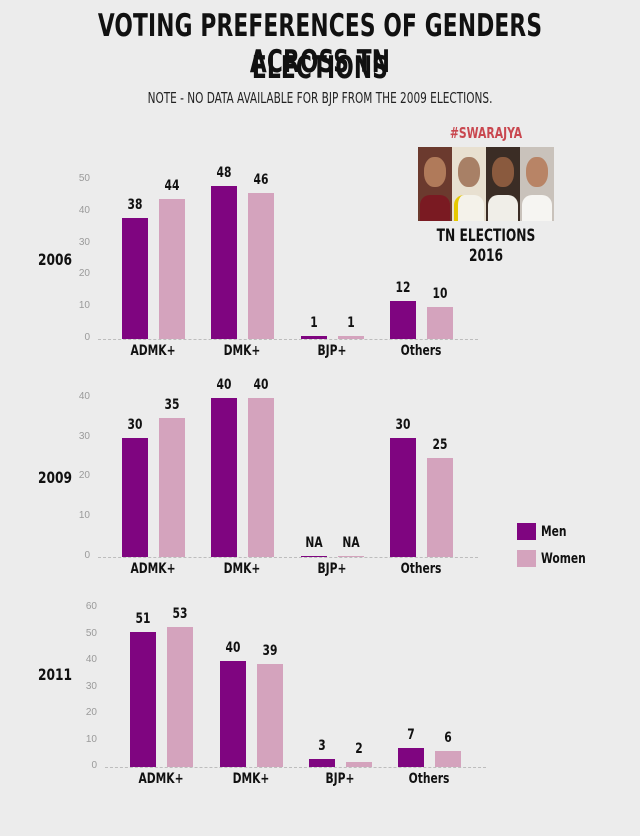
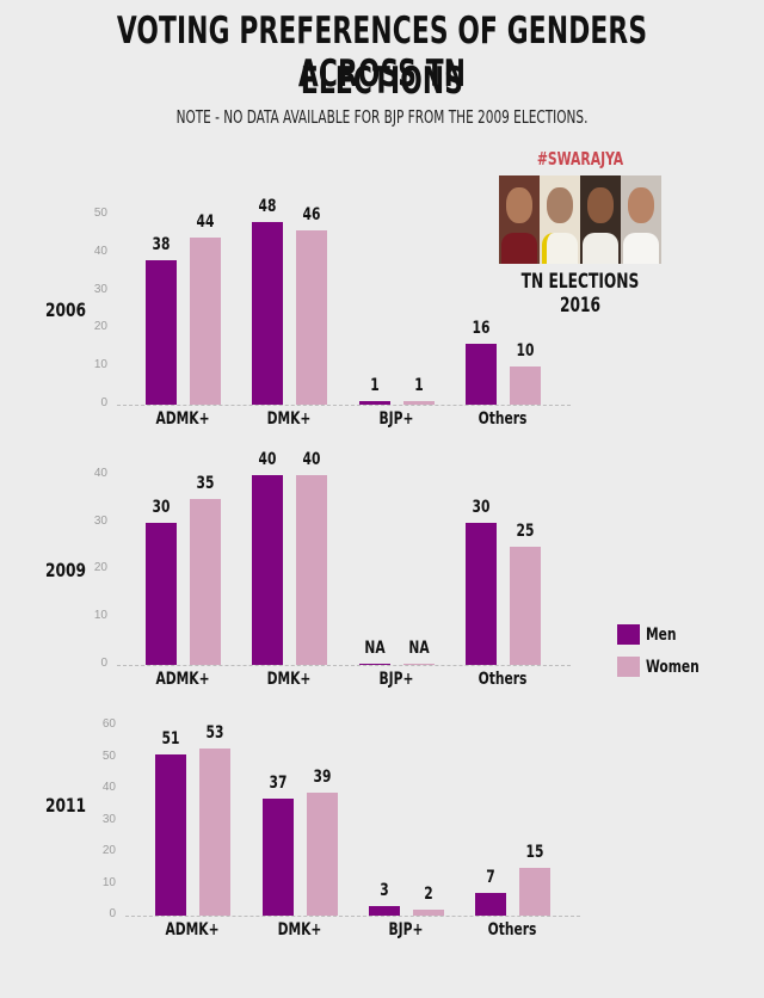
2006/Men/Others: 12 -> 16
2011/Men/DMK+: 40 -> 37
2011/Women/Others: 6 -> 15
